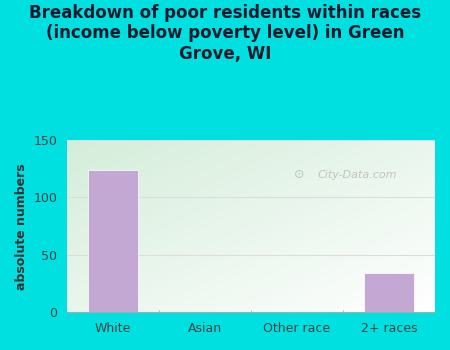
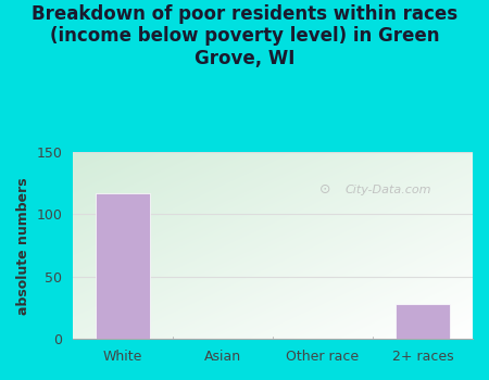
White: 124 -> 117
2+ races: 34 -> 28
